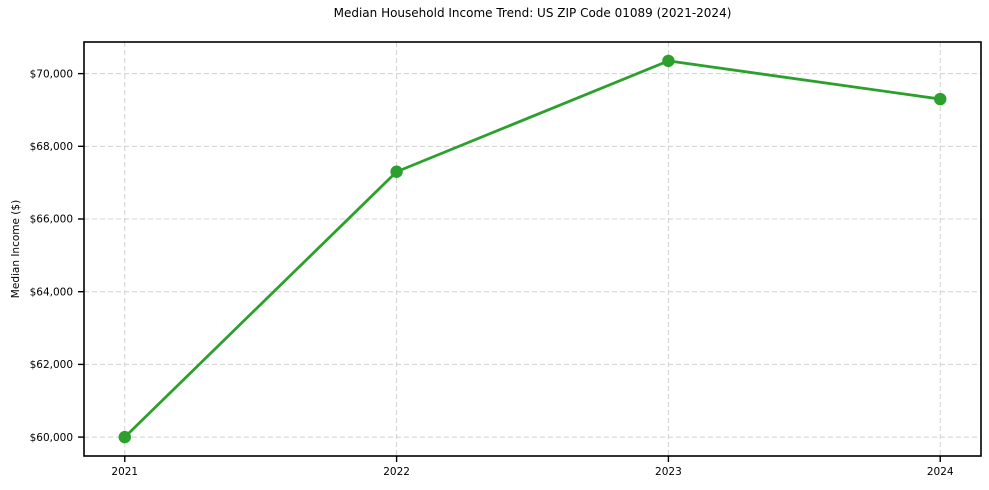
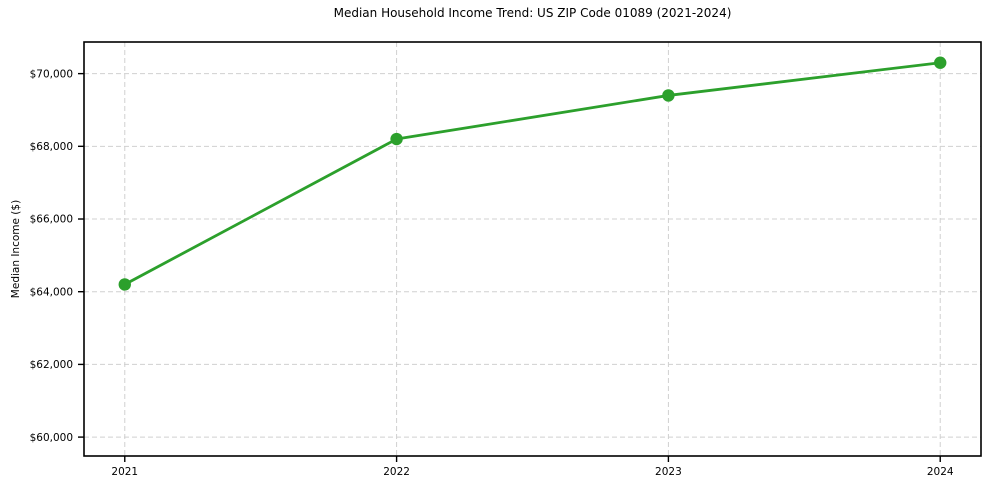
2021: $60000 -> $64200
2022: $67300 -> $68200
2023: $70400 -> $69400
2024: $69300 -> $70300
